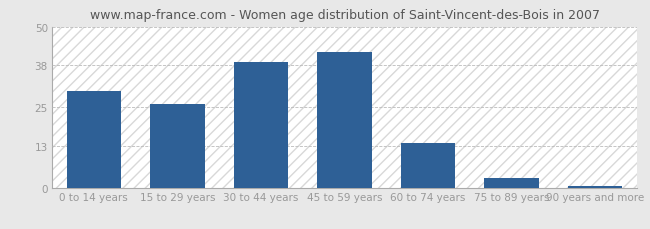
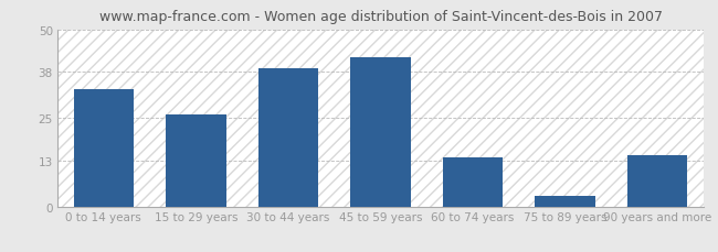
0 to 14 years: 30.0 -> 33.0
90 years and more: 0.5 -> 14.5
